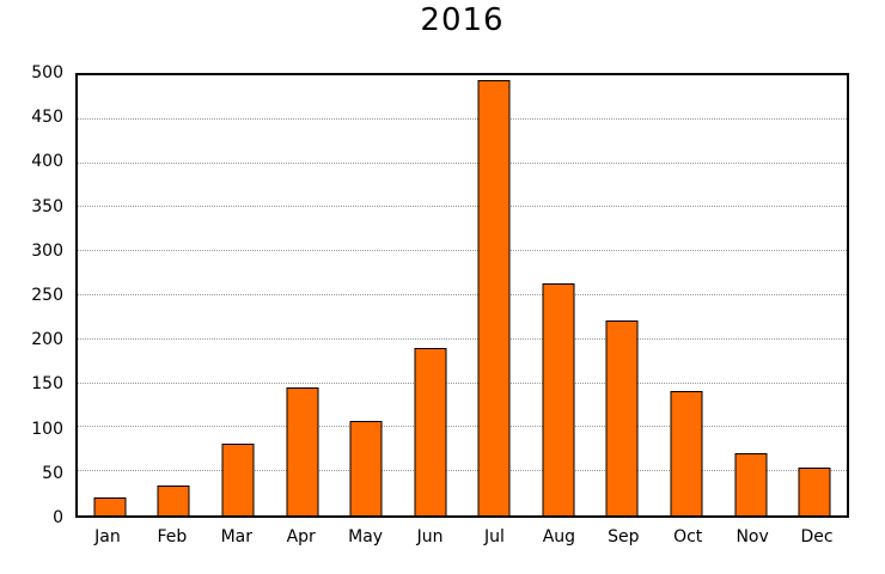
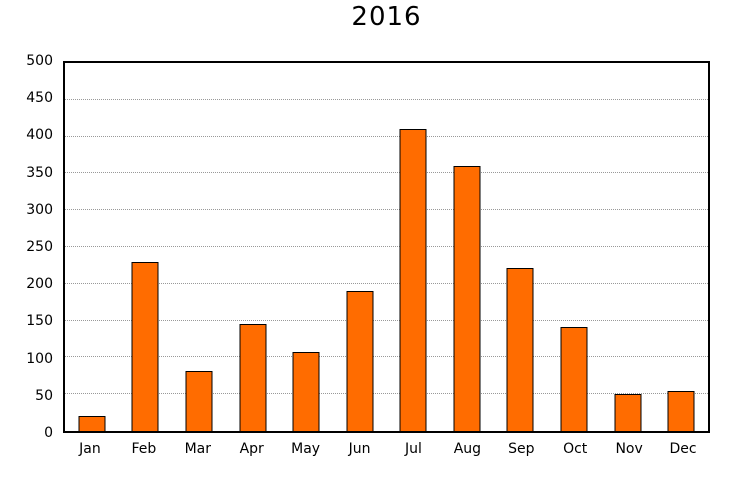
Feb: 30 -> 230
Jul: 500 -> 410
Aug: 260 -> 360
Nov: 70 -> 50
